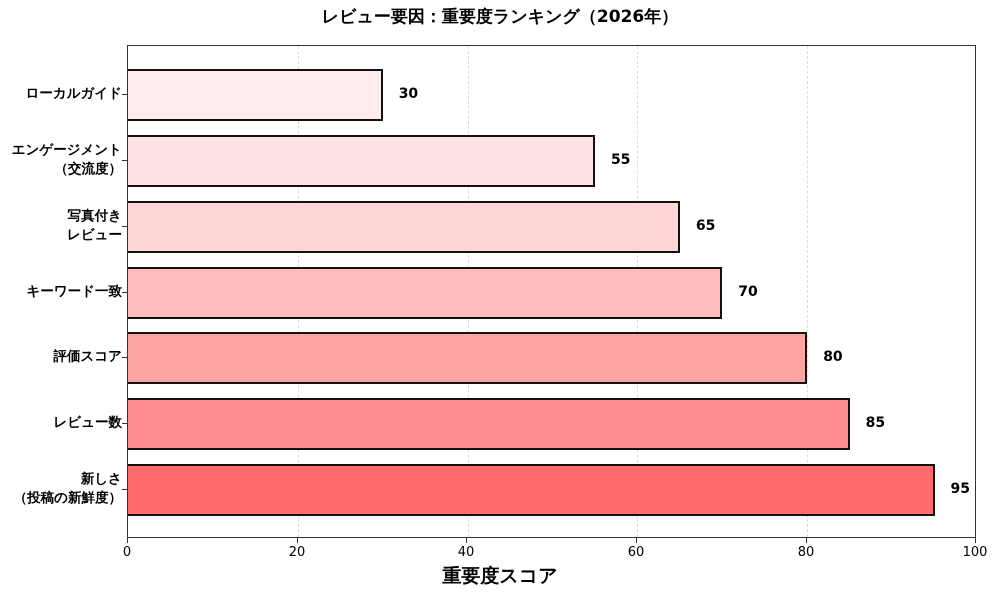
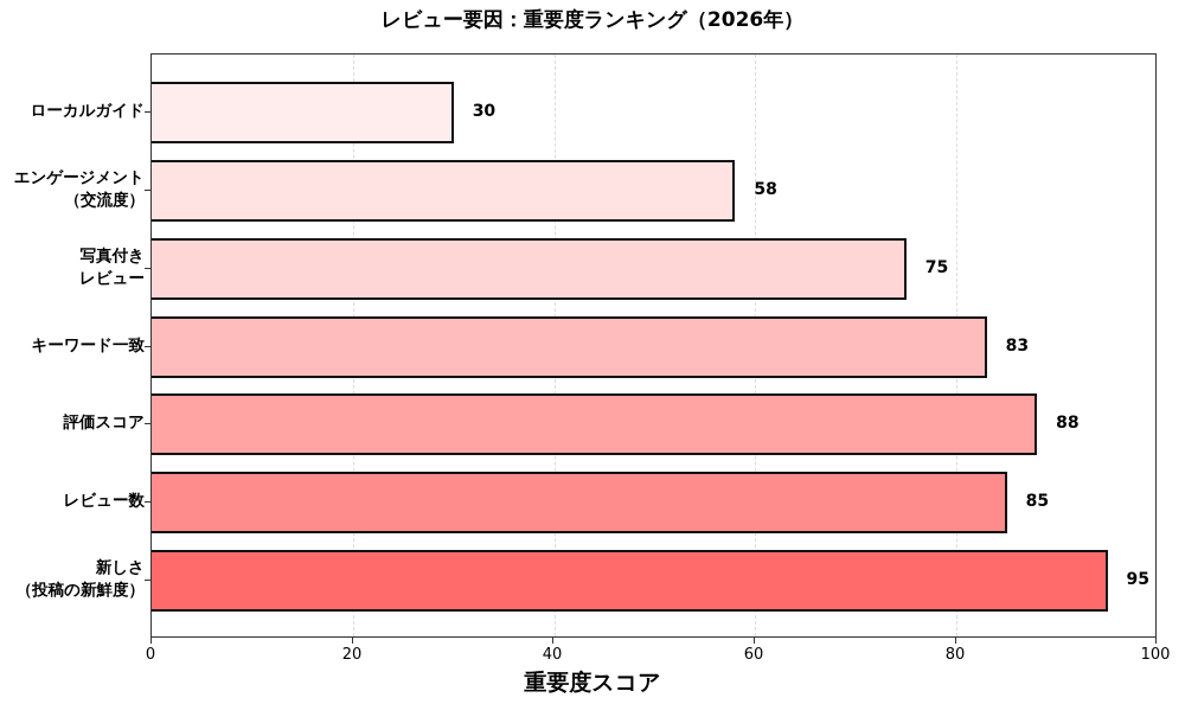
エンゲージメント （交流度）: 55 -> 58
写真付き レビュー: 65 -> 75
キーワード一致: 70 -> 83
評価スコア: 80 -> 88
